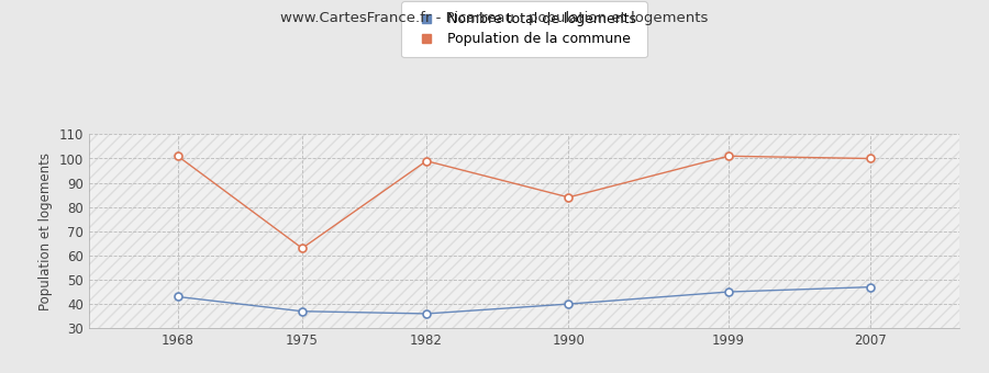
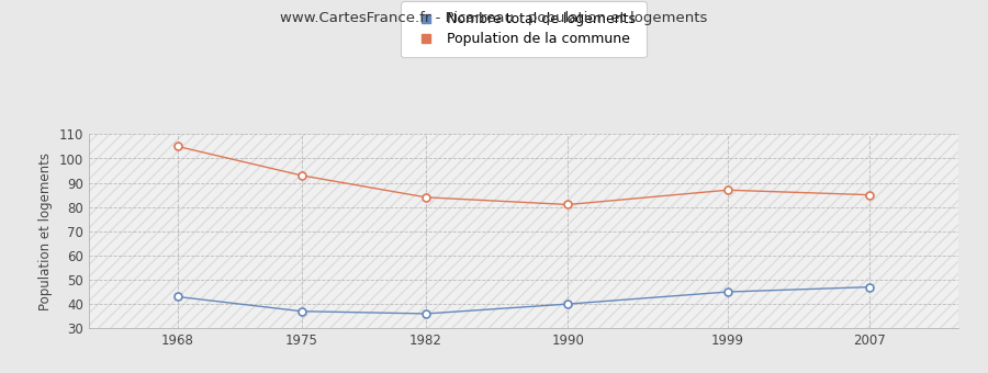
Population de la commune/1968: 101 -> 105
Population de la commune/1975: 63 -> 93
Population de la commune/1982: 99 -> 84
Population de la commune/1990: 84 -> 81
Population de la commune/1999: 101 -> 87
Population de la commune/2007: 100 -> 85
